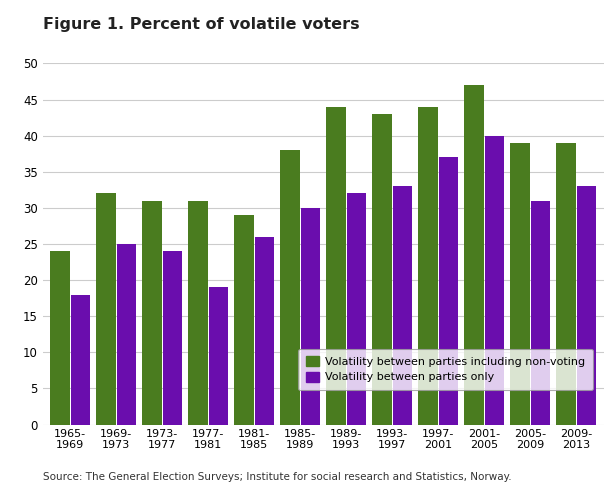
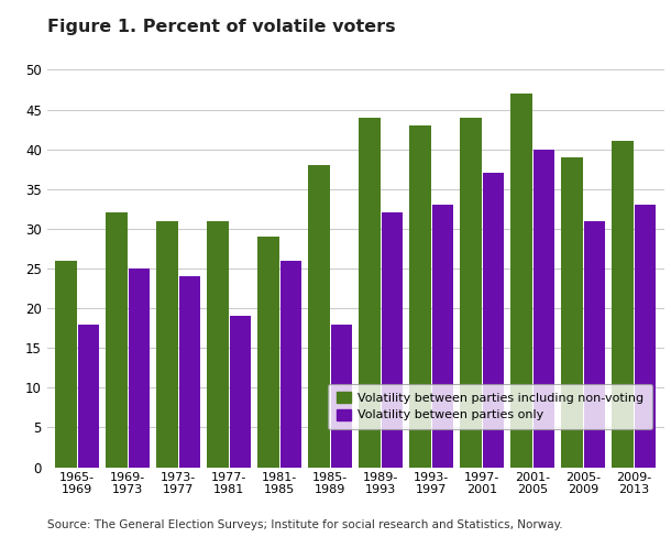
Volatility between parties including non-voting/1965- 1969: 24 -> 26
Volatility between parties only/1985- 1989: 30 -> 18
Volatility between parties including non-voting/2009- 2013: 39 -> 41
